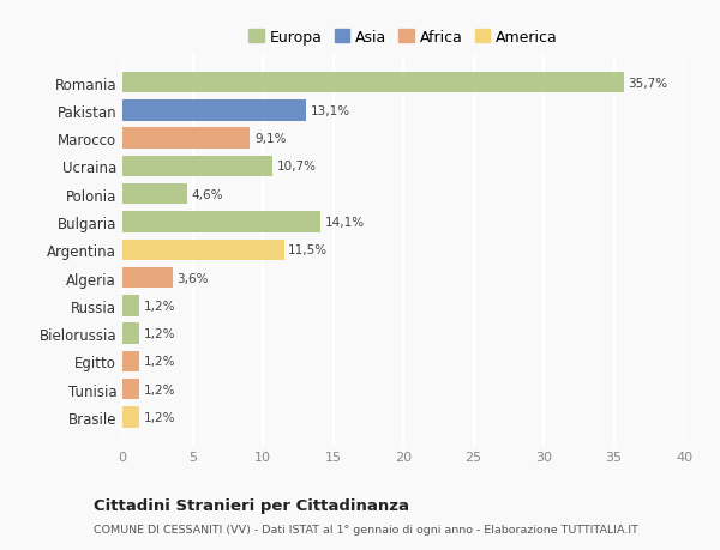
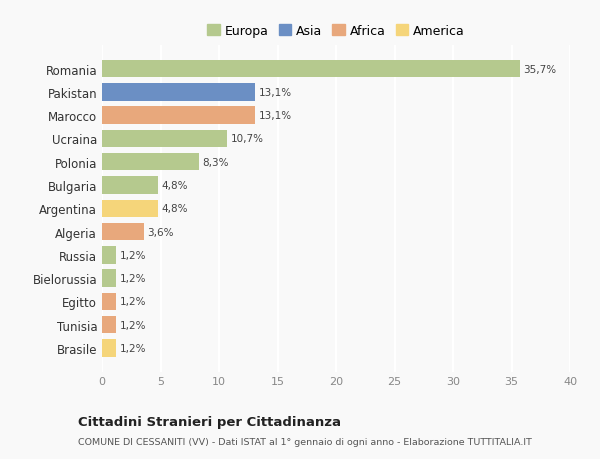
Marocco: 9,1% -> 13,1%
Polonia: 4,6% -> 8,3%
Bulgaria: 14,1% -> 4,8%
Argentina: 11,5% -> 4,8%
